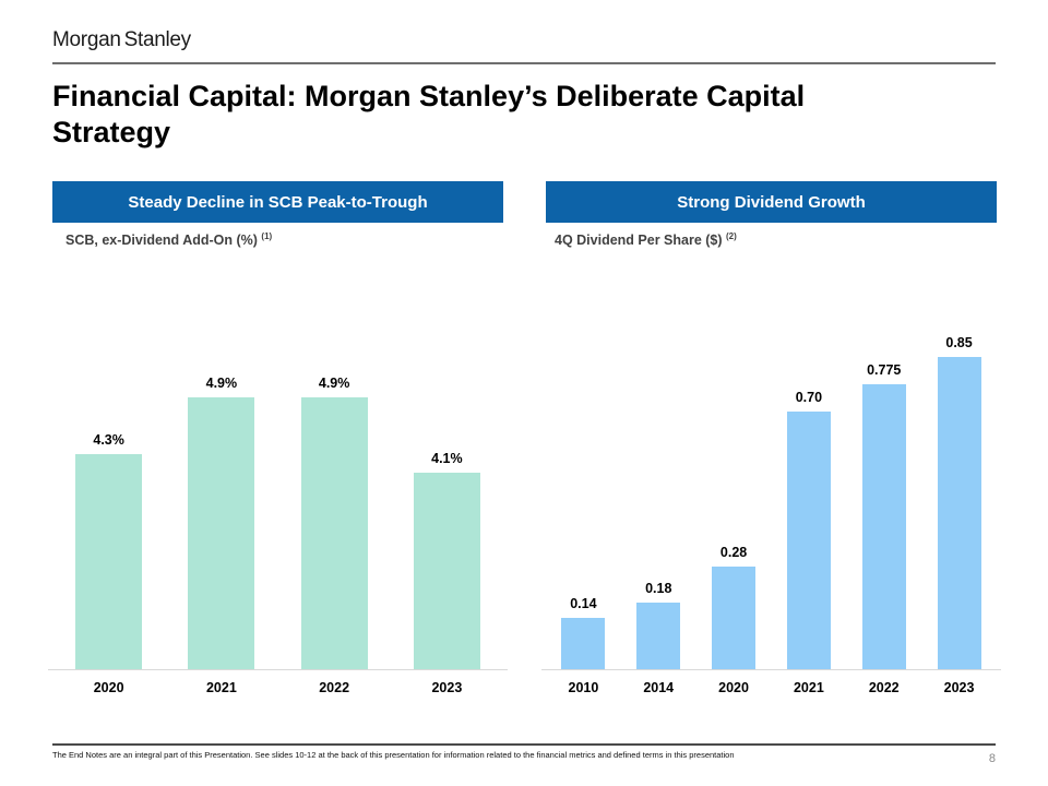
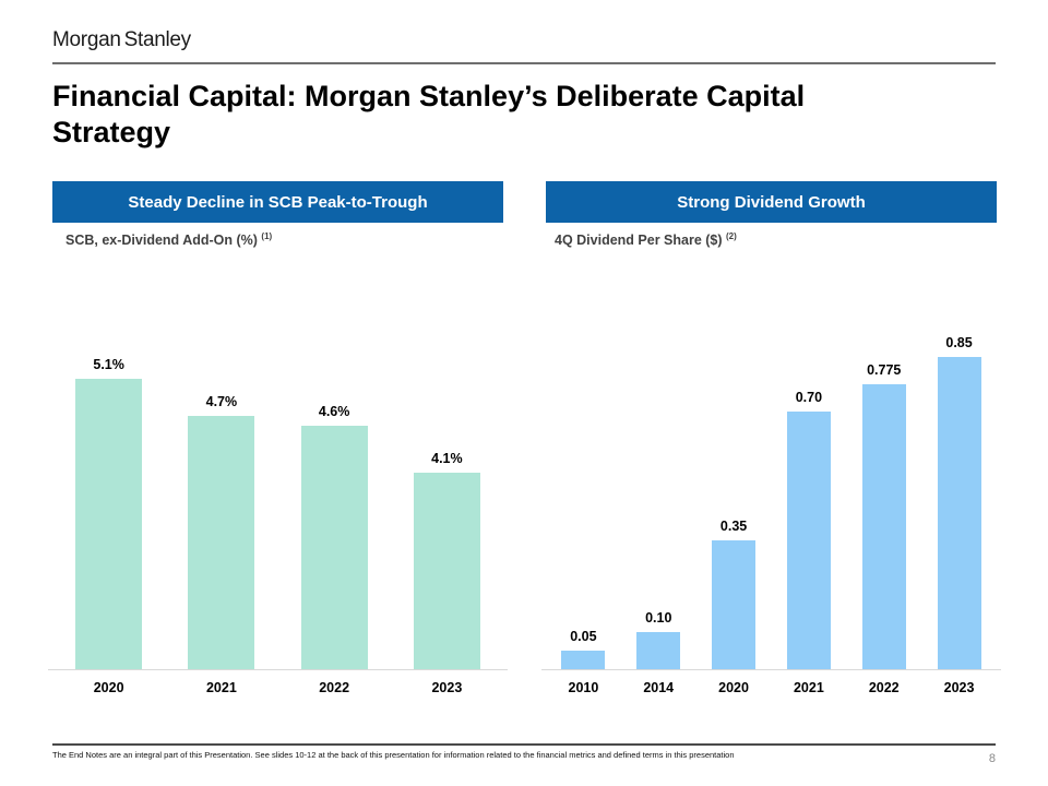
Steady Decline in SCB Peak-to-Trough/2020: 4.3% -> 5.1%
Steady Decline in SCB Peak-to-Trough/2021: 4.9% -> 4.7%
Steady Decline in SCB Peak-to-Trough/2022: 4.9% -> 4.6%
Strong Dividend Growth/2010: 0.14 -> 0.05
Strong Dividend Growth/2014: 0.18 -> 0.10
Strong Dividend Growth/2020: 0.28 -> 0.35
